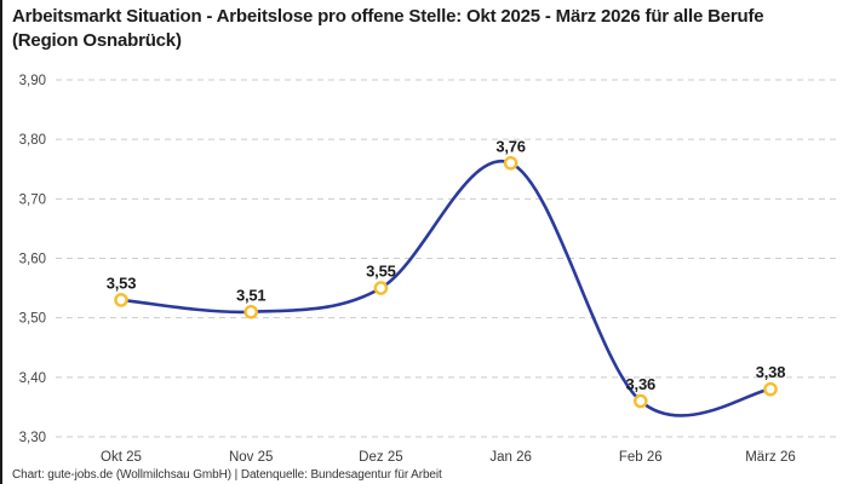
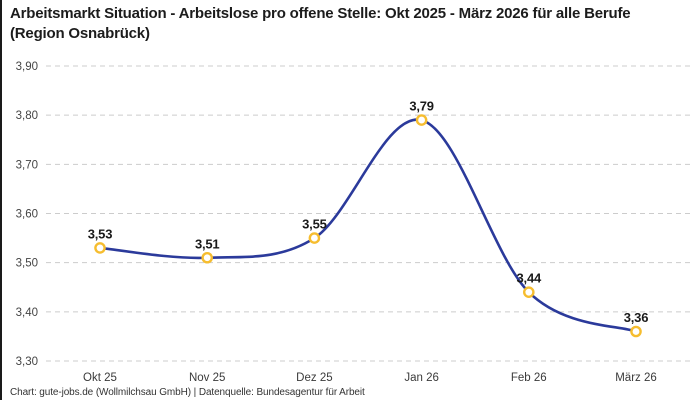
Jan 26: 3,76 -> 3,79
Feb 26: 3,36 -> 3,44
März 26: 3,38 -> 3,36
